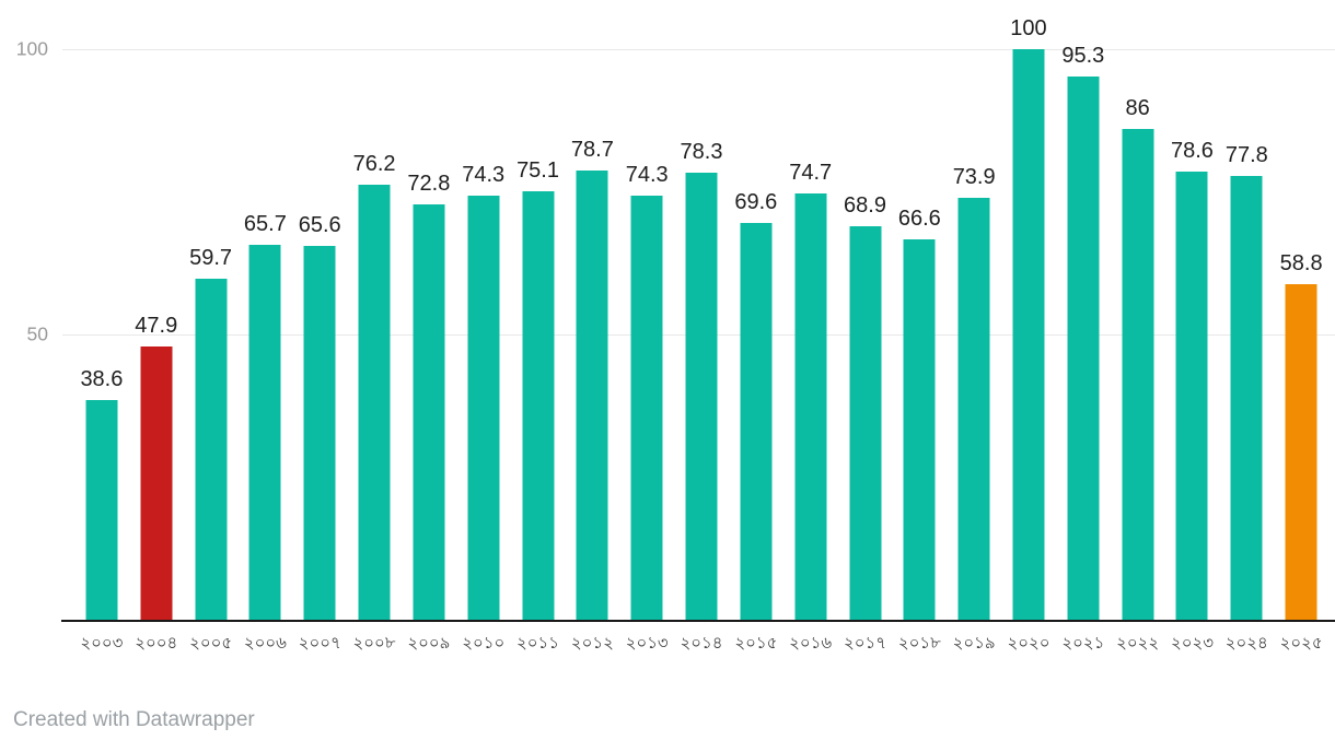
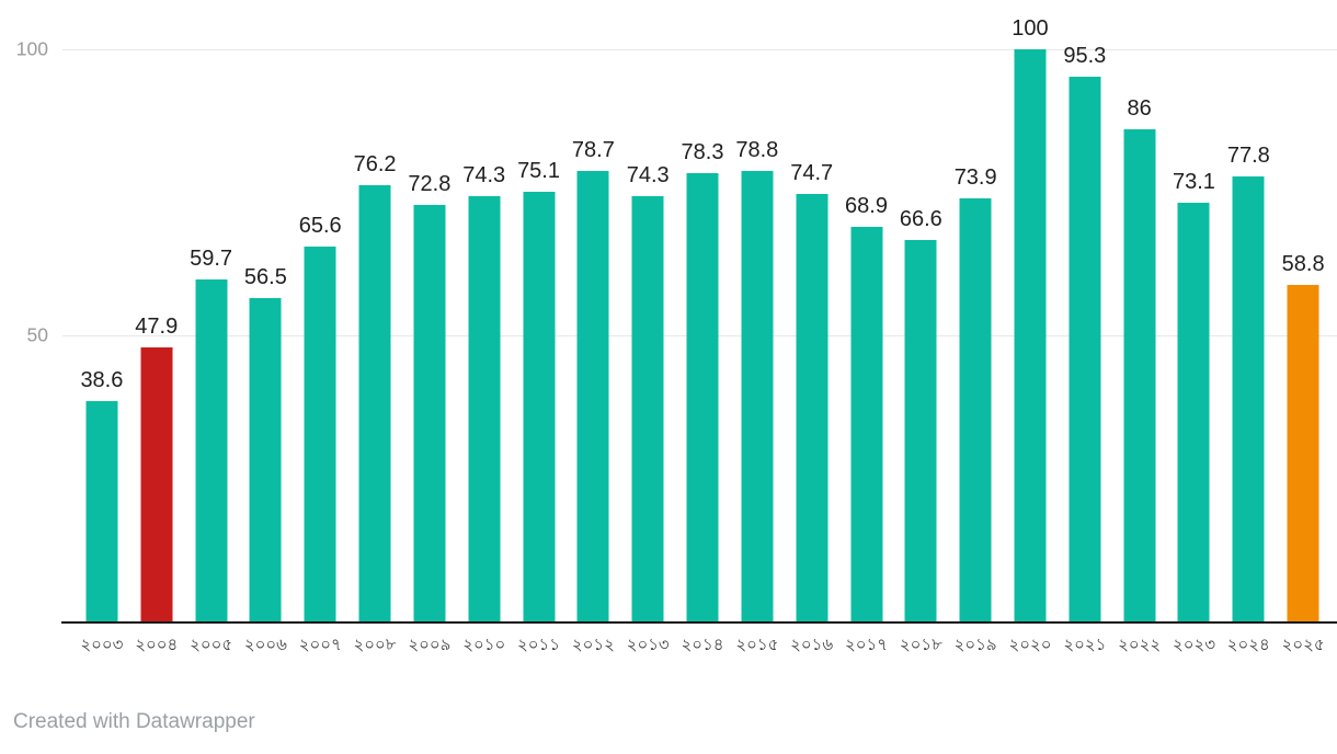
২০০৬: 65.7 -> 56.5
২০১৫: 69.6 -> 78.8
২০২৩: 78.6 -> 73.1
